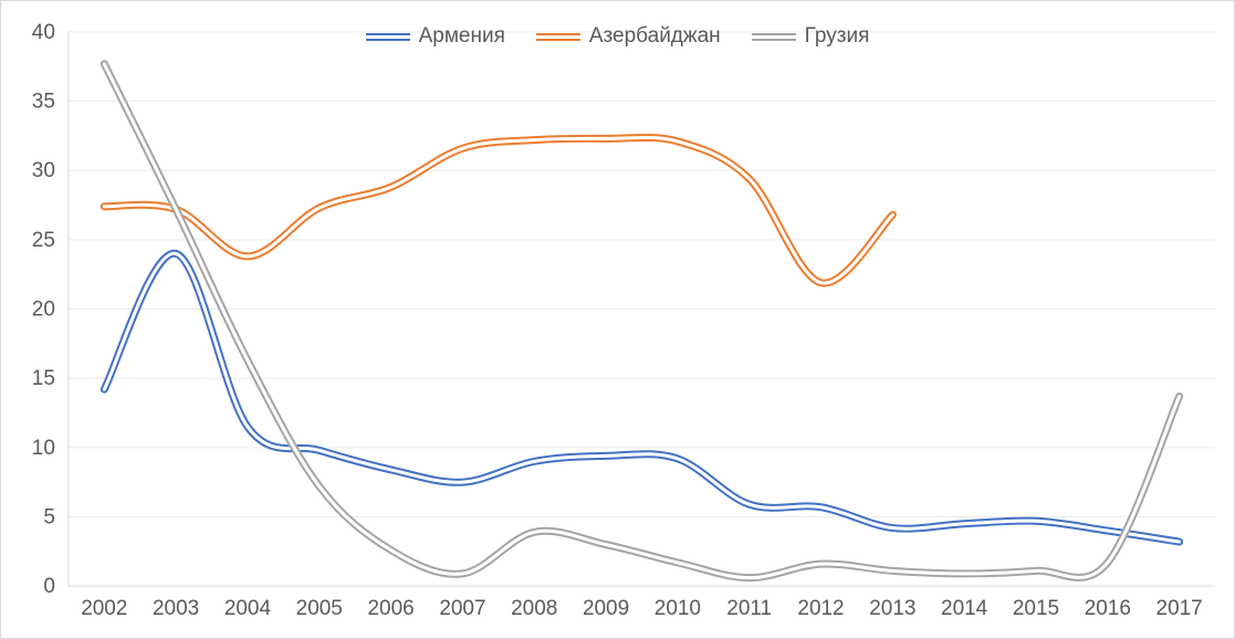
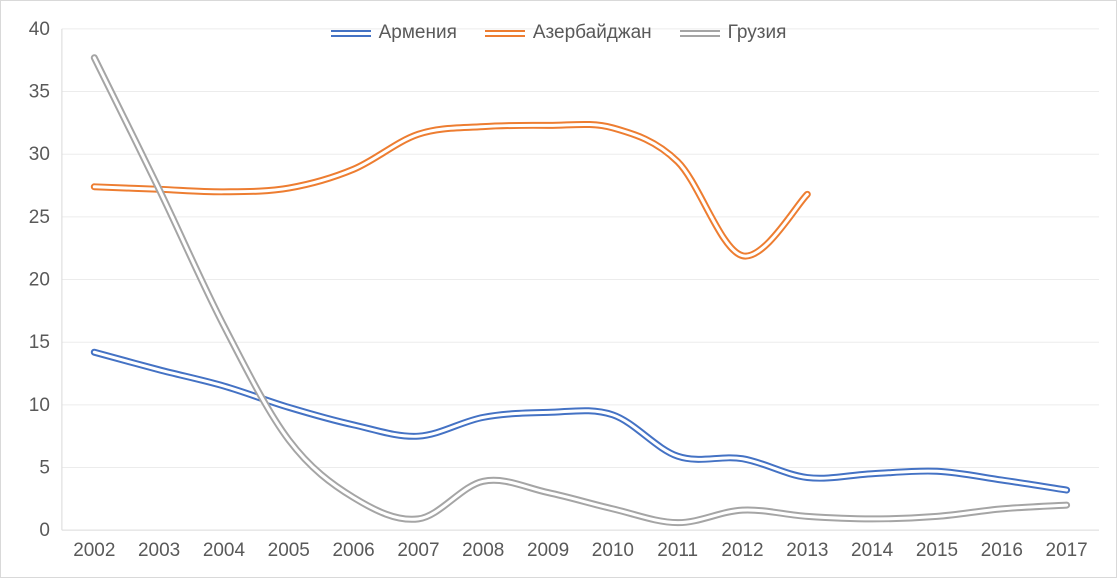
Армения/2003: 24.0 -> 12.8
Азербайджан/2004: 23.8 -> 27.0
Грузия/2017: 13.7 -> 2.0
